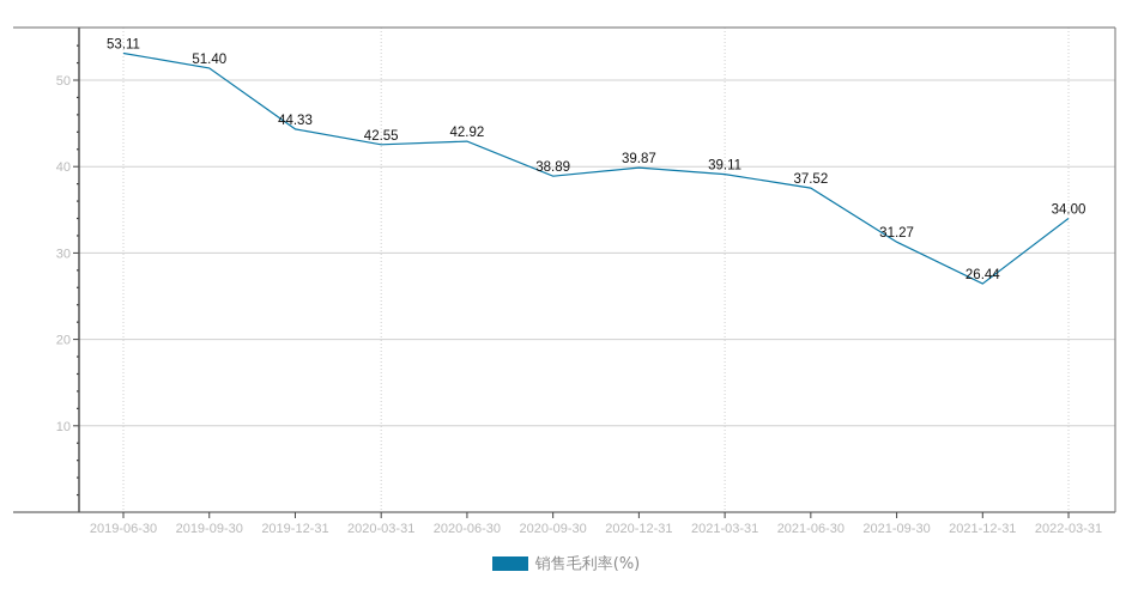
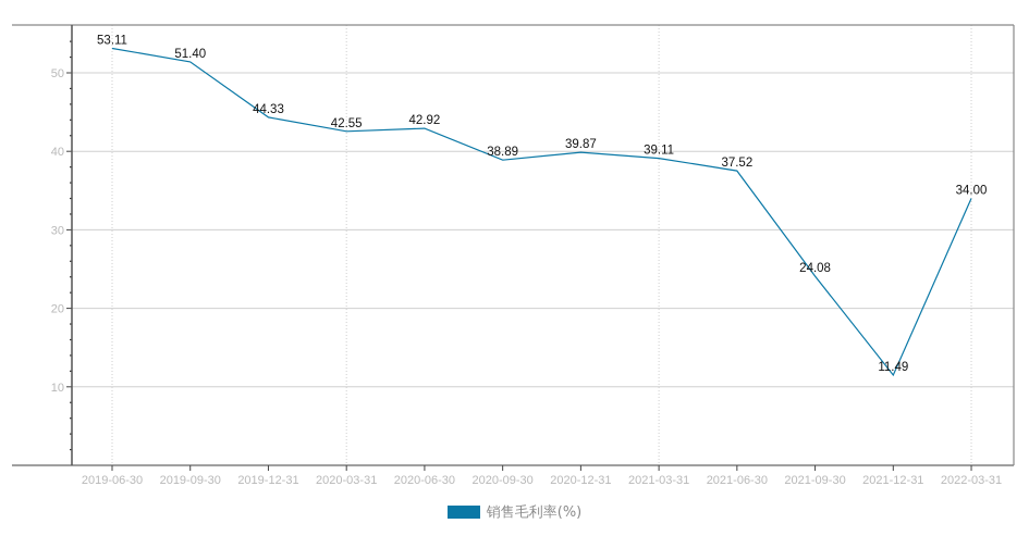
2021-09-30: 31.27 -> 24.08
2021-12-31: 26.44 -> 11.49
